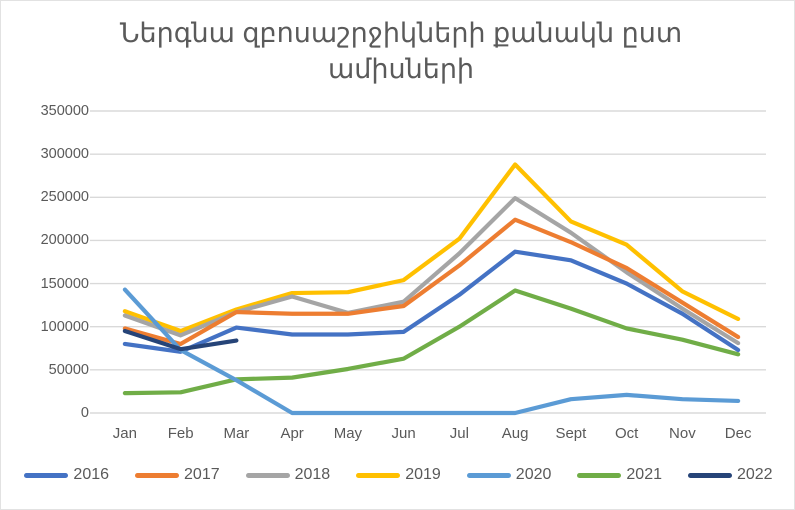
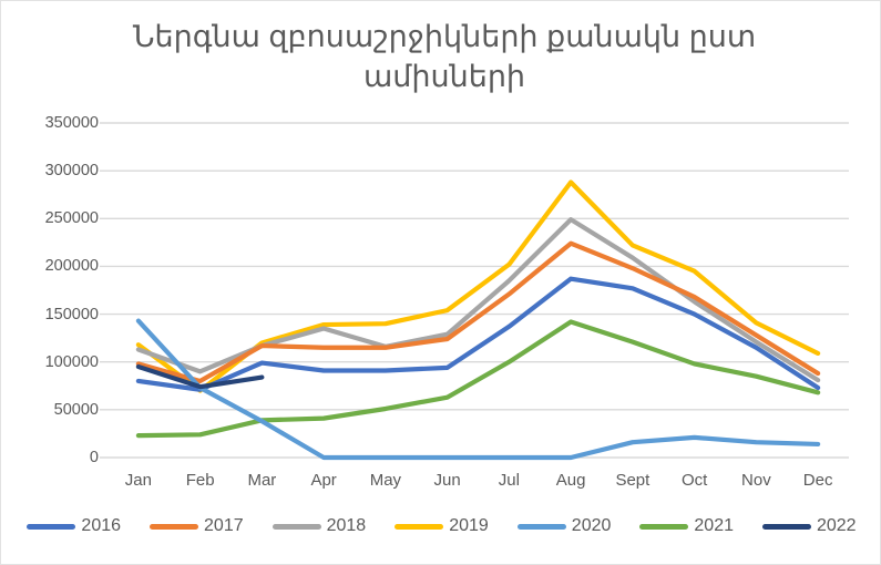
2019/Feb: 100000 -> 70000
